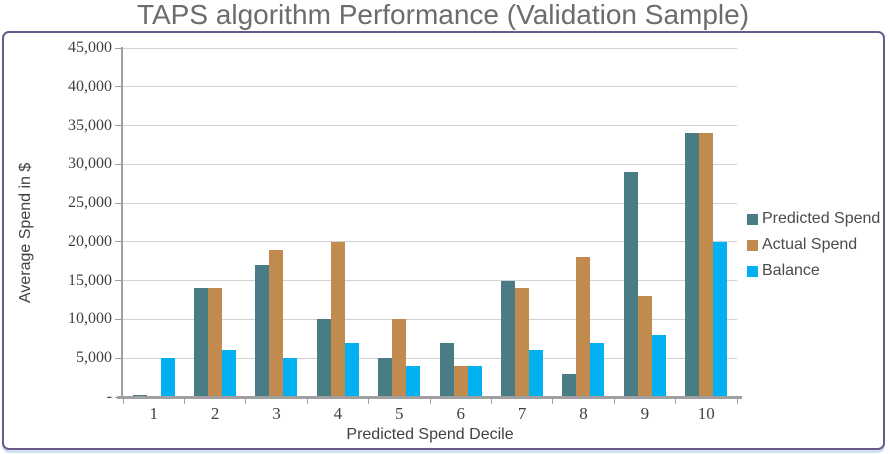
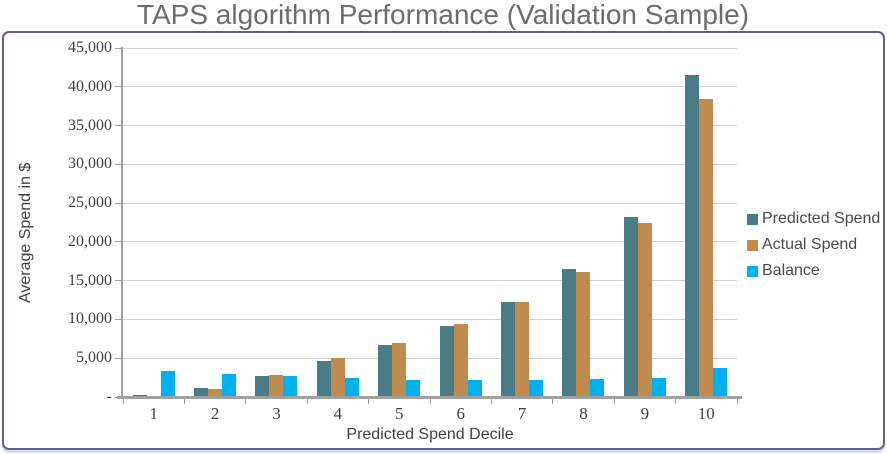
Balance/1: 5000 -> 3000
Predicted Spend/2: 14000 -> 1000
Actual Spend/2: 14000 -> 1000
Balance/2: 6000 -> 3000
Predicted Spend/3: 17000 -> 3000
Actual Spend/3: 19000 -> 3000
Balance/3: 5000 -> 3000
Predicted Spend/4: 10000 -> 5000
Actual Spend/4: 20000 -> 5000
Balance/4: 7000 -> 2000
Predicted Spend/5: 5000 -> 7000
Actual Spend/5: 10000 -> 7000
Balance/5: 4000 -> 2000
Predicted Spend/6: 7000 -> 9000
Actual Spend/6: 4000 -> 9000
Balance/6: 4000 -> 2000
Predicted Spend/7: 15000 -> 12000
Actual Spend/7: 14000 -> 12000
Balance/7: 6000 -> 2000
Predicted Spend/8: 3000 -> 16000
Actual Spend/8: 18000 -> 16000
Balance/8: 7000 -> 2000
Predicted Spend/9: 29000 -> 23000
Actual Spend/9: 13000 -> 22000
Balance/9: 8000 -> 2000
Predicted Spend/10: 34000 -> 42000
Actual Spend/10: 34000 -> 38000
Balance/10: 20000 -> 4000
